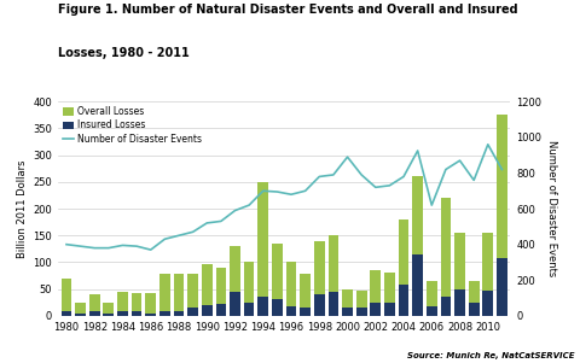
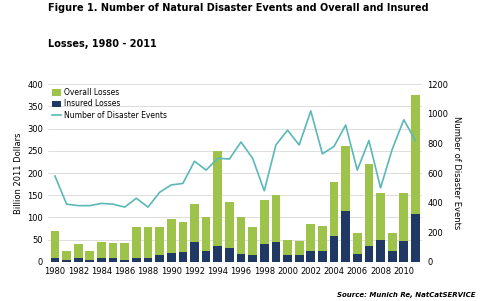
Number of Disaster Events/1980: 400 -> 580
Number of Disaster Events/1988: 450 -> 370
Number of Disaster Events/1992: 590 -> 680
Number of Disaster Events/1996: 680 -> 810
Number of Disaster Events/1998: 780 -> 480
Number of Disaster Events/2002: 720 -> 1020
Number of Disaster Events/2008: 870 -> 500
